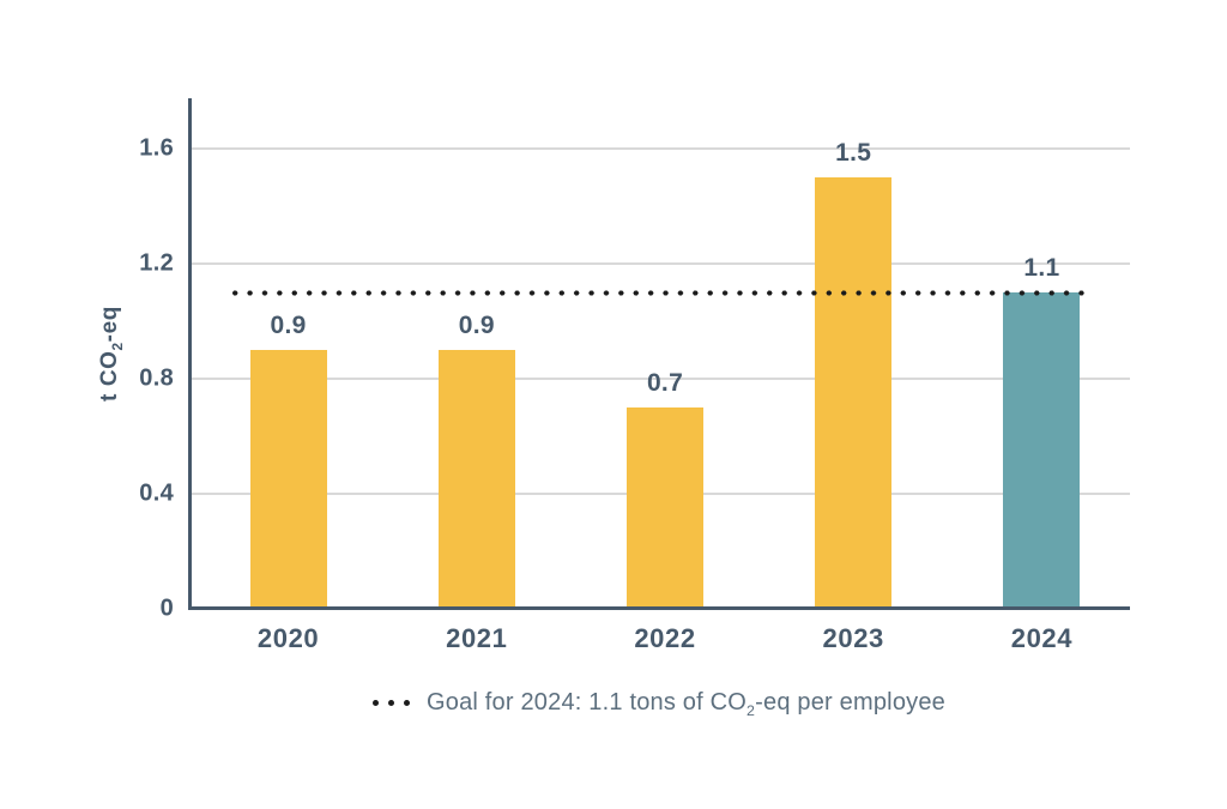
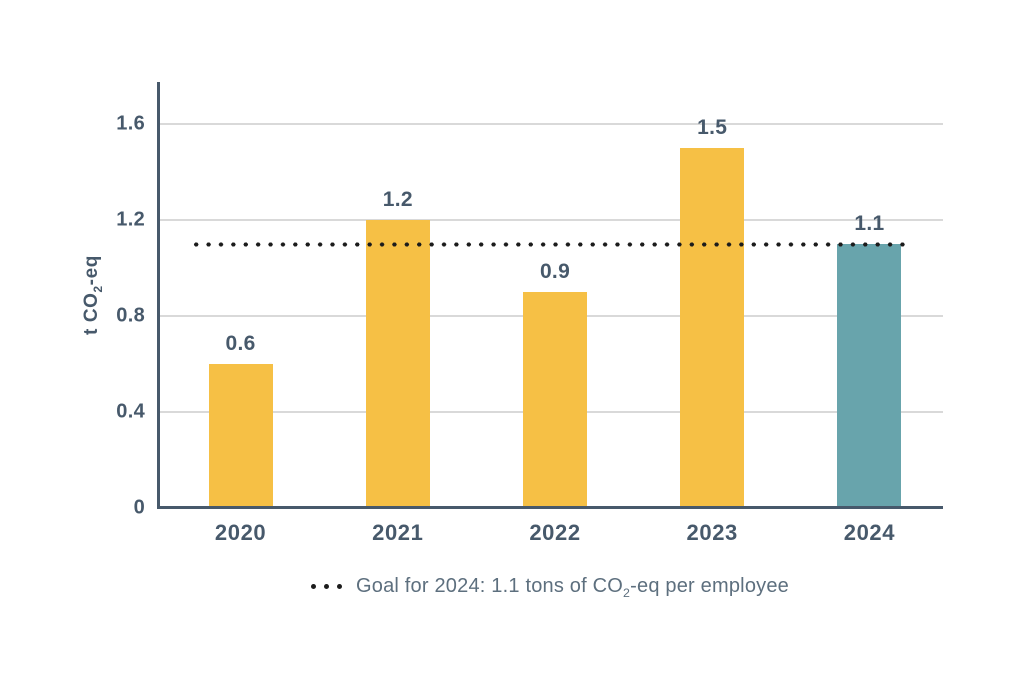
2020: 0.9 -> 0.6
2021: 0.9 -> 1.2
2022: 0.7 -> 0.9
